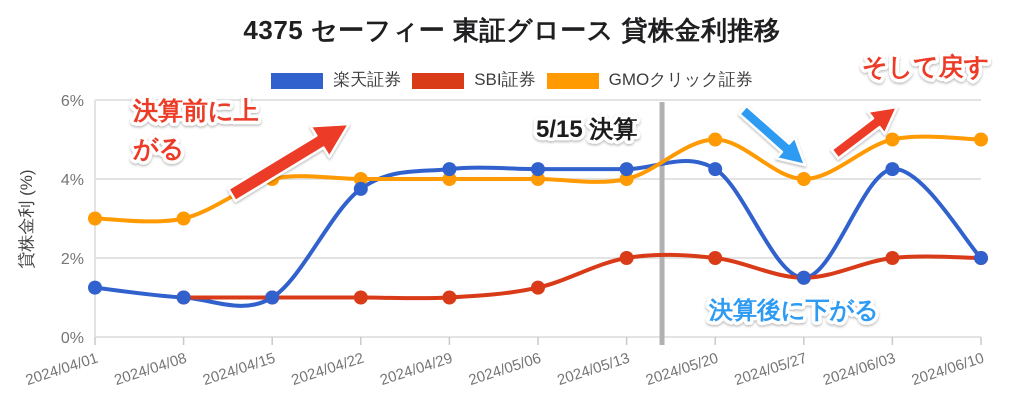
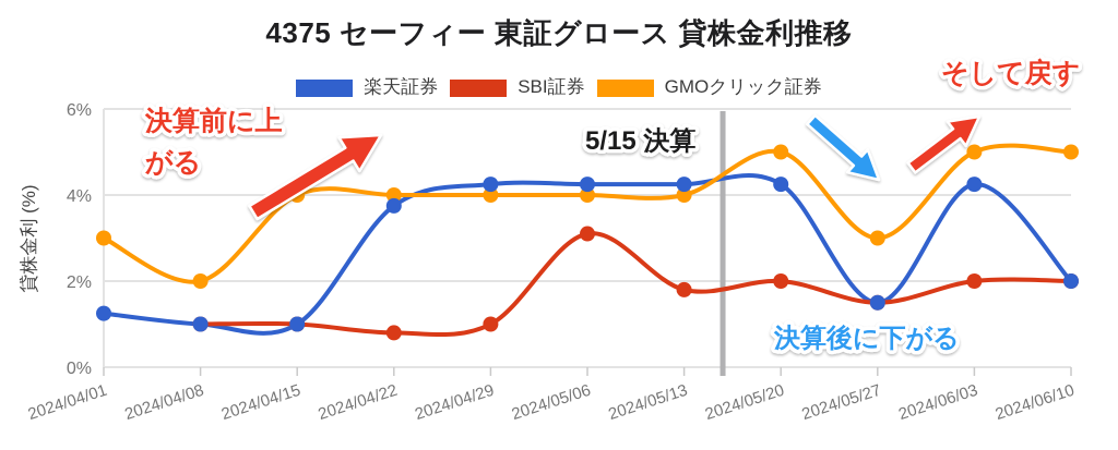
GMOクリック証券/2024/04/08: 3% -> 2%
SBI証券/2024/04/22: 1.0% -> 0.8%
SBI証券/2024/05/06: 1.2% -> 3.1%
SBI証券/2024/05/13: 2.0% -> 1.8%
GMOクリック証券/2024/05/27: 4% -> 3%
